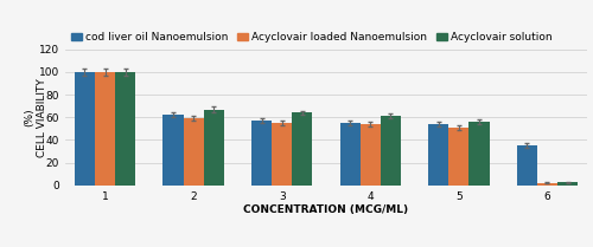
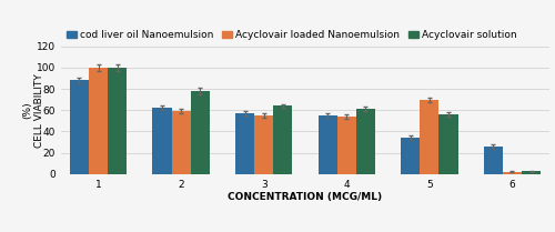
cod liver oil Nanoemulsion/1: 100 -> 88
Acyclovair solution/2: 67 -> 78
cod liver oil Nanoemulsion/5: 54 -> 34
Acyclovair loaded Nanoemulsion/5: 51 -> 70
cod liver oil Nanoemulsion/6: 35 -> 26
